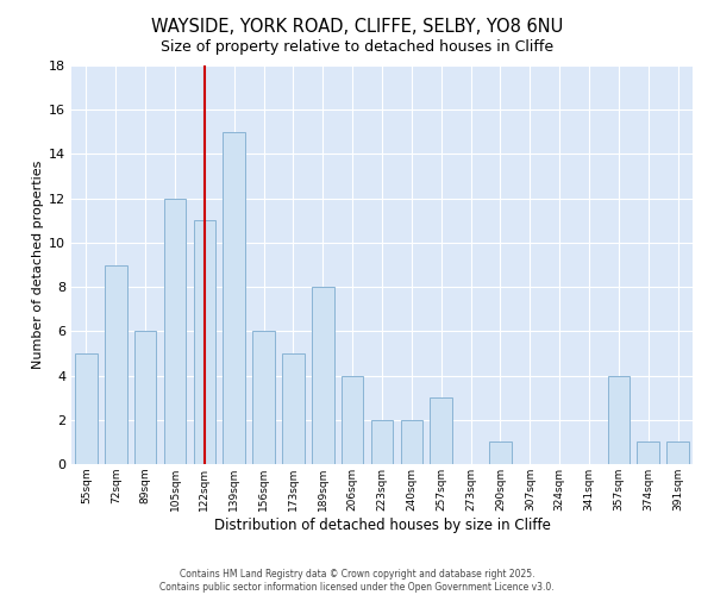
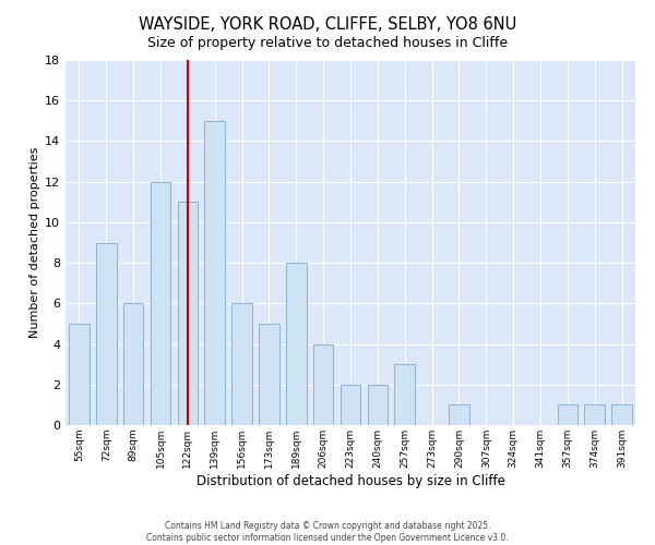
357sqm: 4 -> 1
